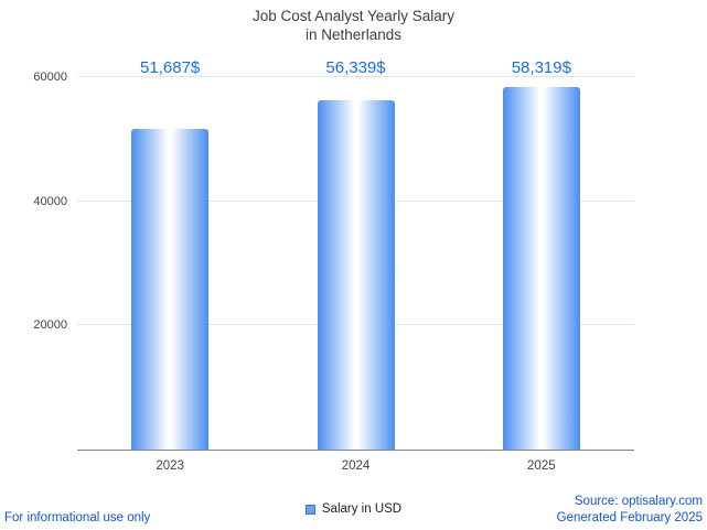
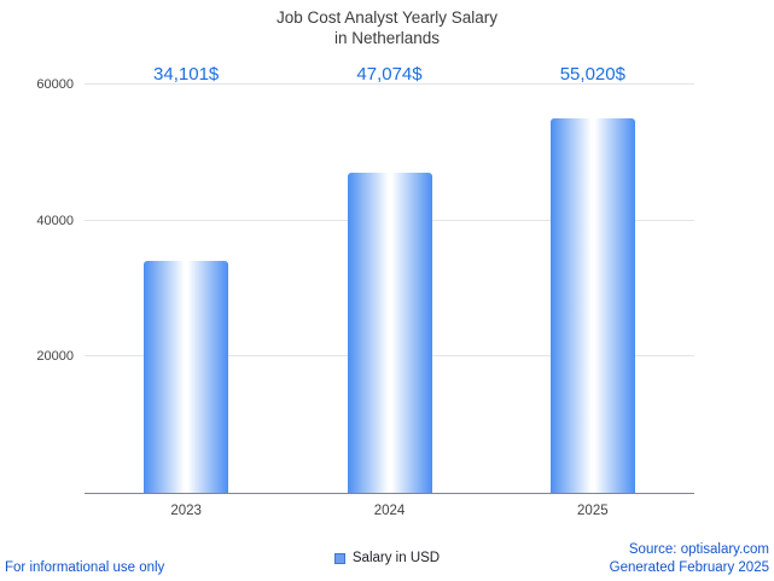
2023: 51,687 -> 34,101
2024: 56,339 -> 47,074
2025: 58,319 -> 55,020
